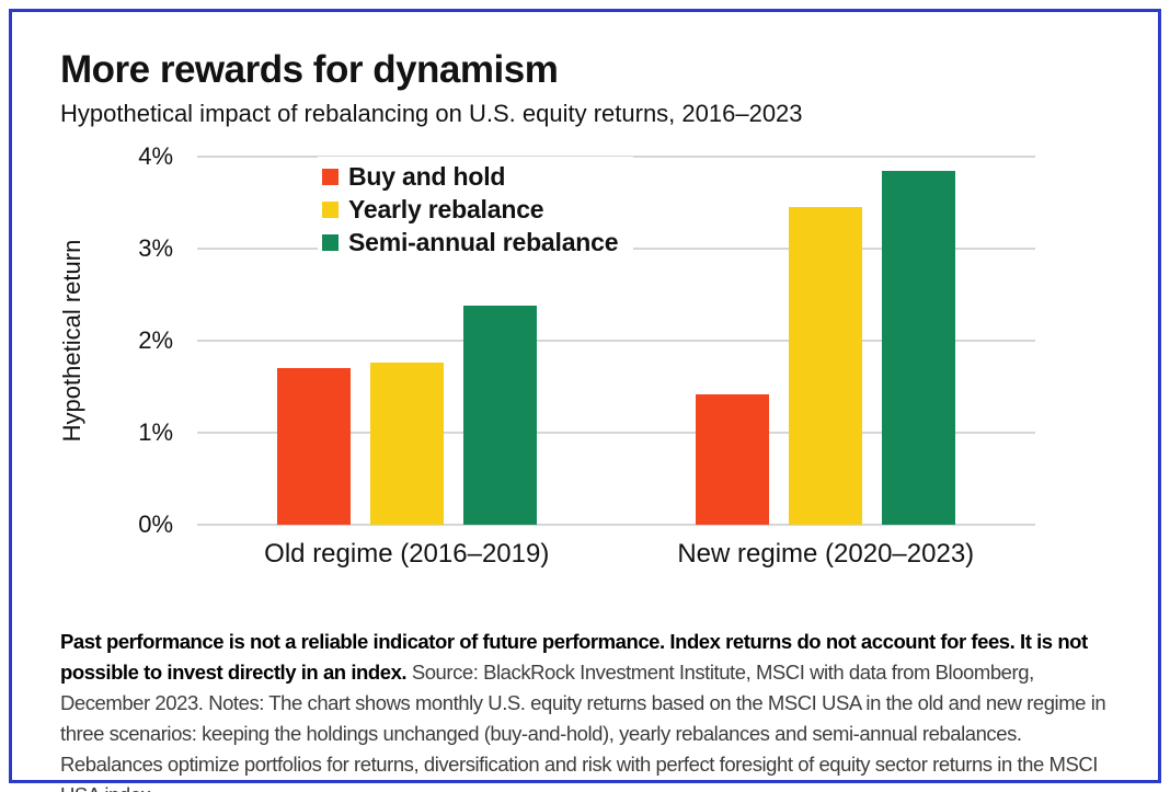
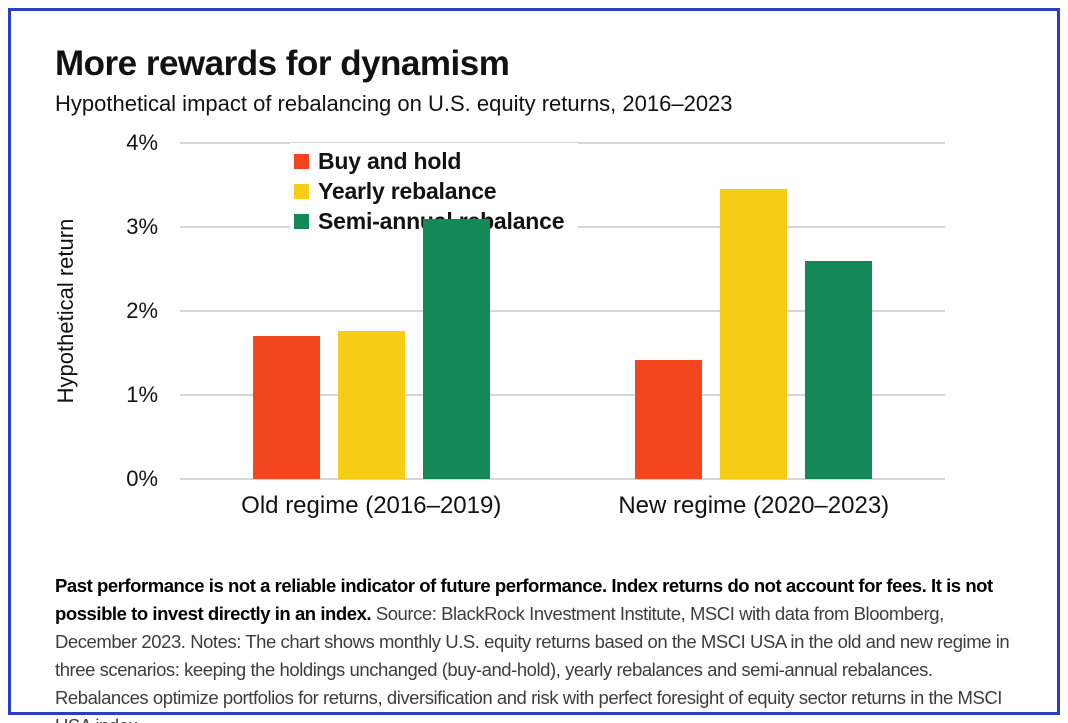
Semi-annual rebalance/Old regime (2016–2019): 2.4% -> 3.1%
Semi-annual rebalance/New regime (2020–2023): 3.9% -> 2.6%
